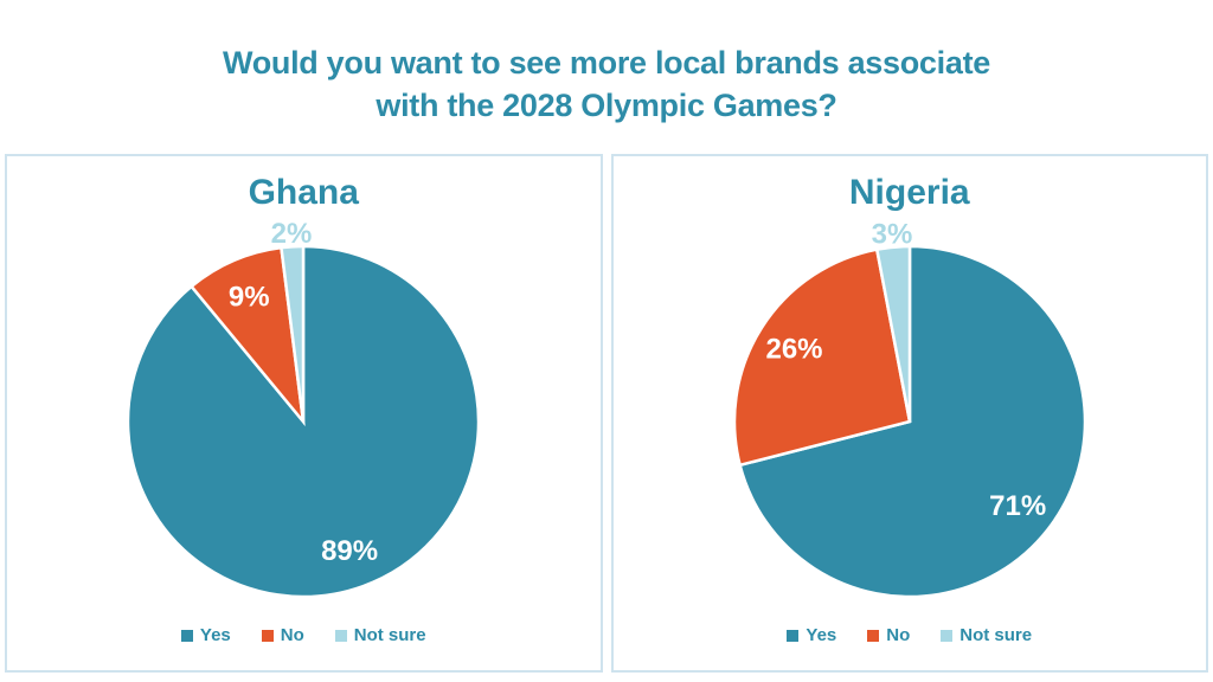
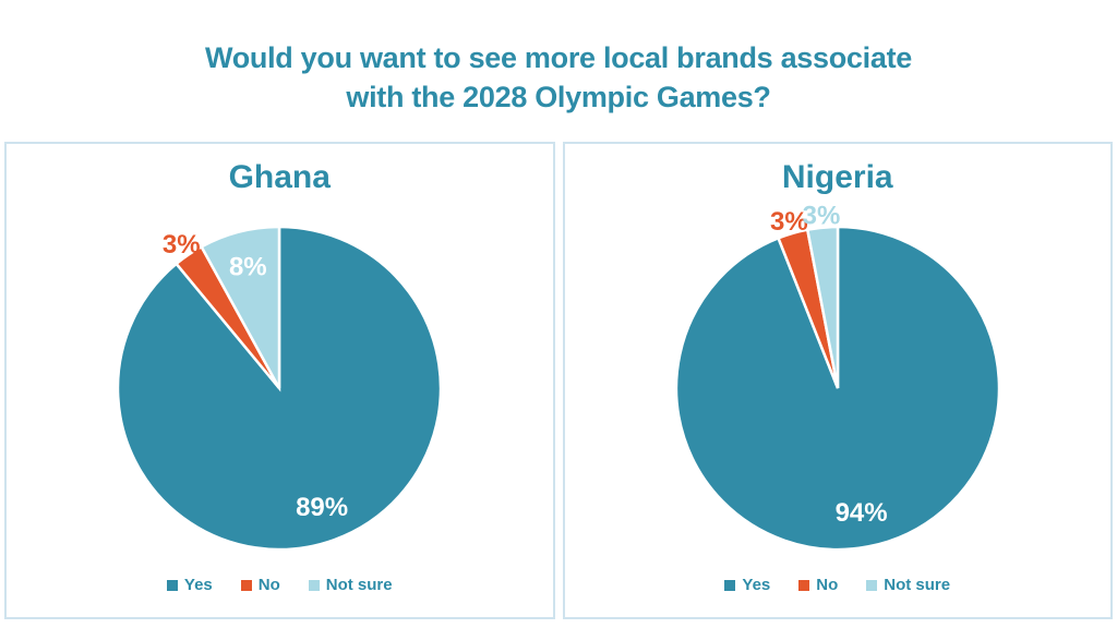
Ghana/No: 9% -> 3%
Ghana/Not sure: 2% -> 8%
Nigeria/Yes: 71% -> 94%
Nigeria/No: 26% -> 3%
